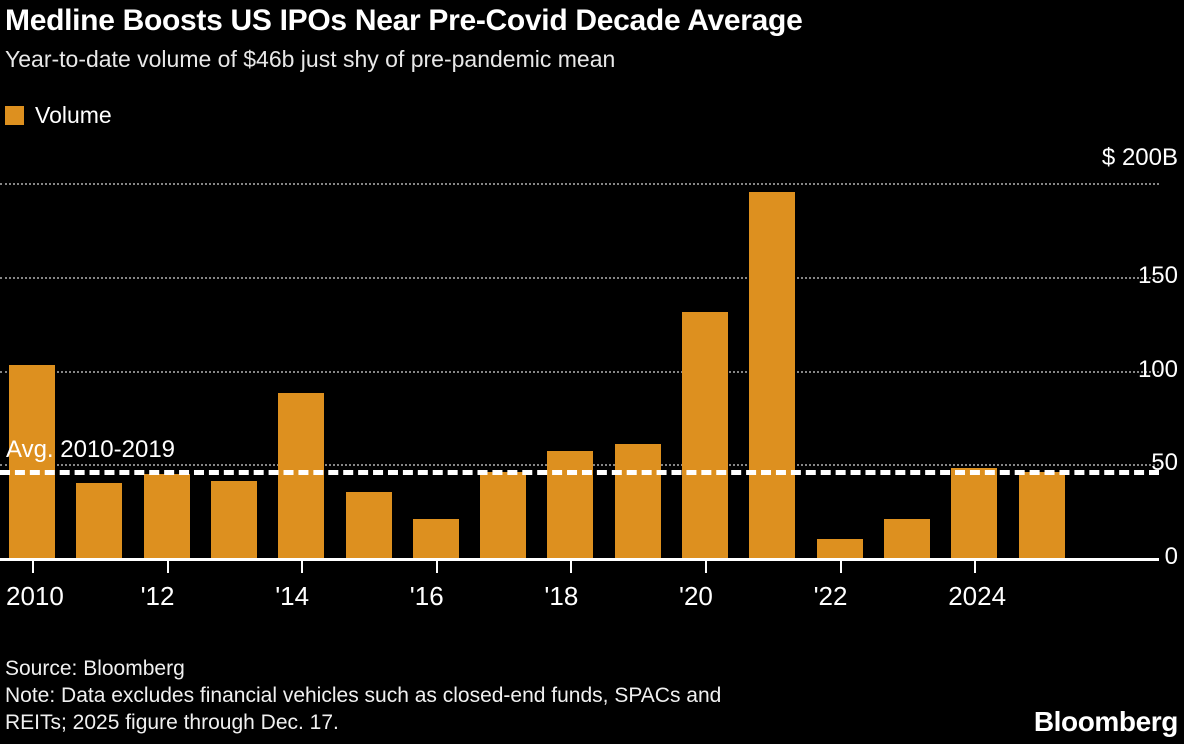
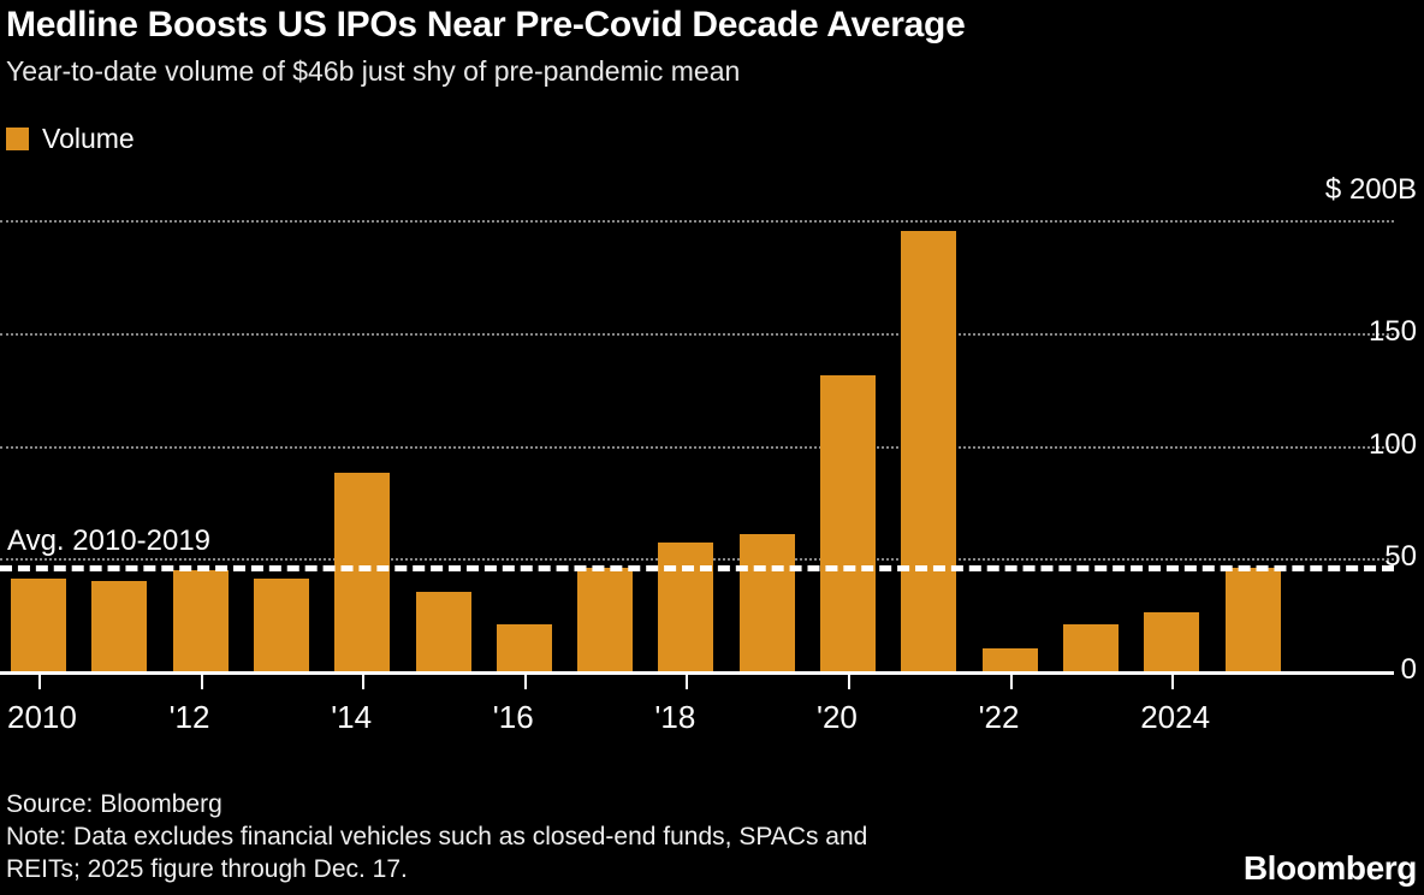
2010: 103 -> 41
2024: 48 -> 26
